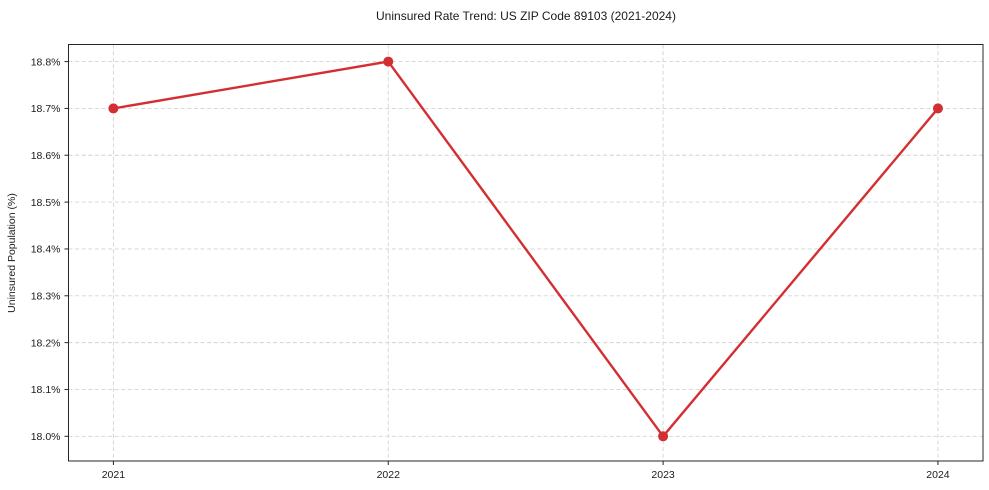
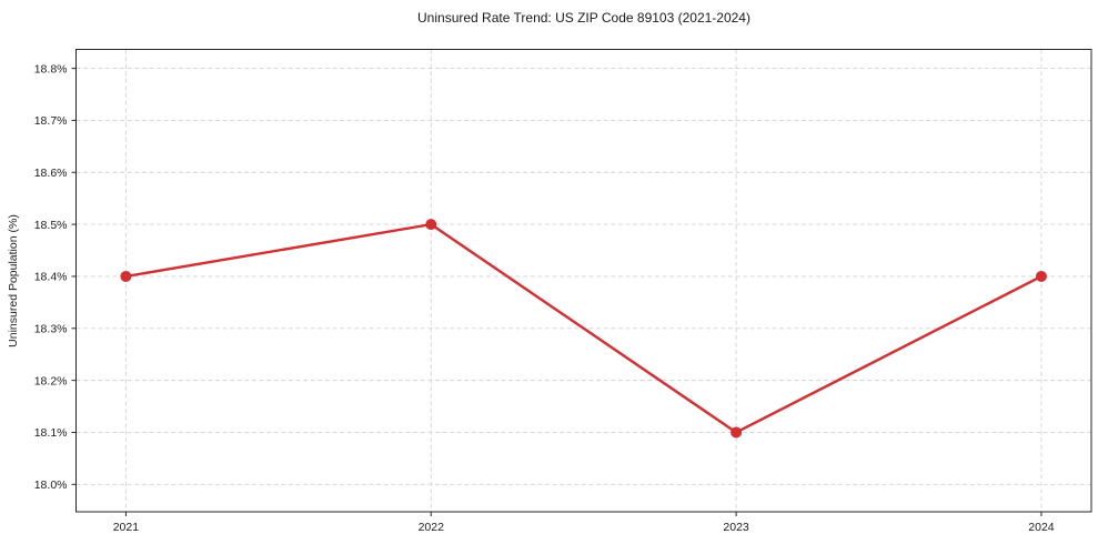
2021: 18.7% -> 18.4%
2022: 18.8% -> 18.5%
2023: 18.0% -> 18.1%
2024: 18.7% -> 18.4%
